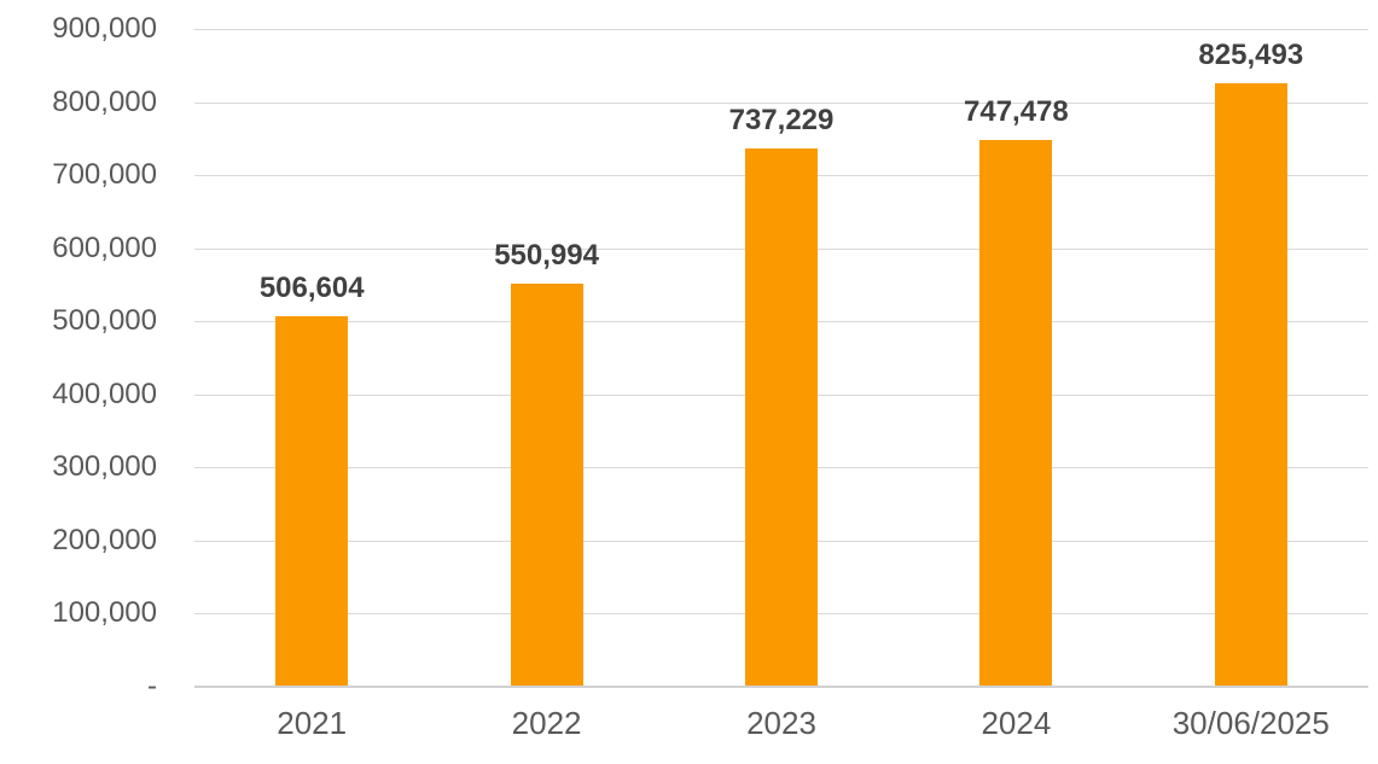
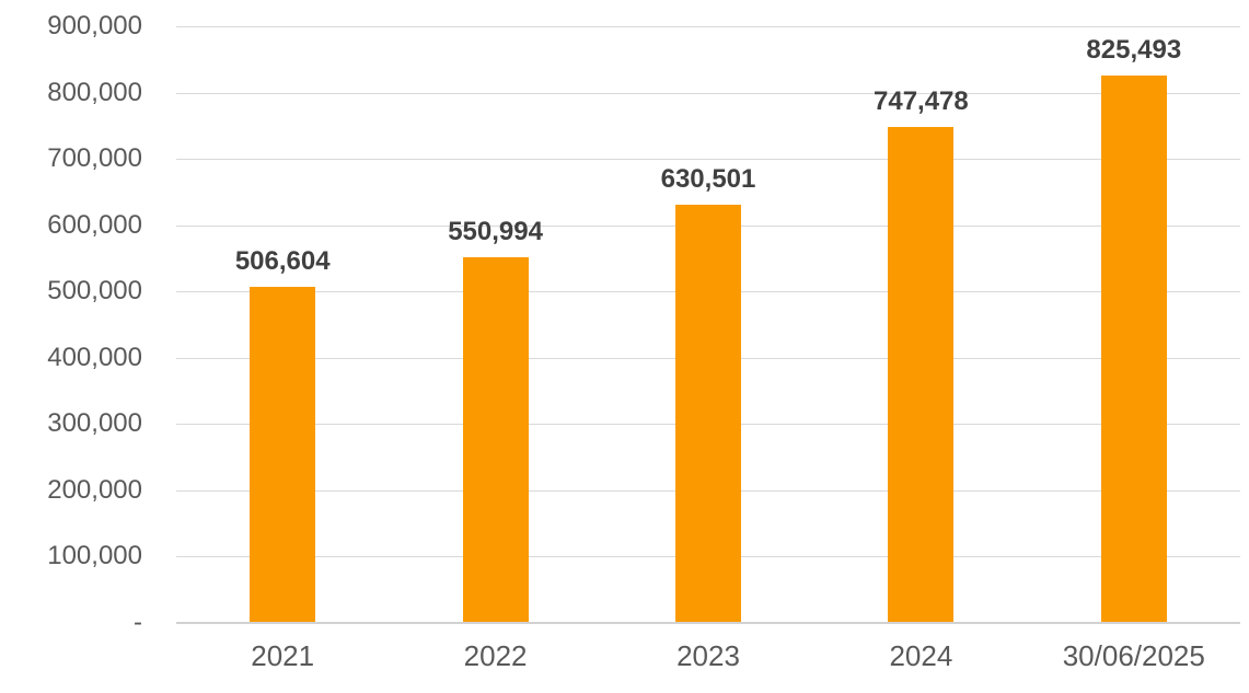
2023: 737,229 -> 630,501
